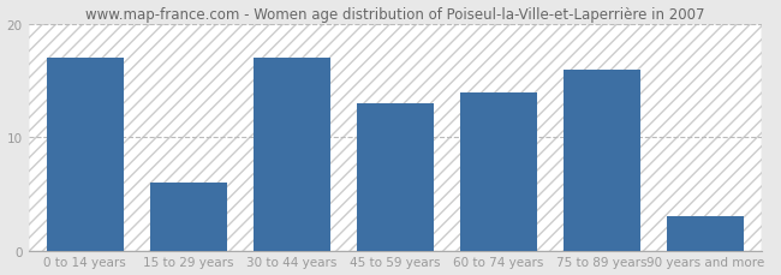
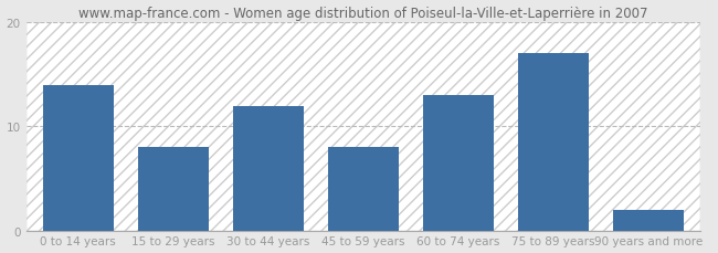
0 to 14 years: 17 -> 14
15 to 29 years: 6 -> 8
30 to 44 years: 17 -> 12
45 to 59 years: 13 -> 8
60 to 74 years: 14 -> 13
75 to 89 years: 16 -> 17
90 years and more: 3 -> 2
